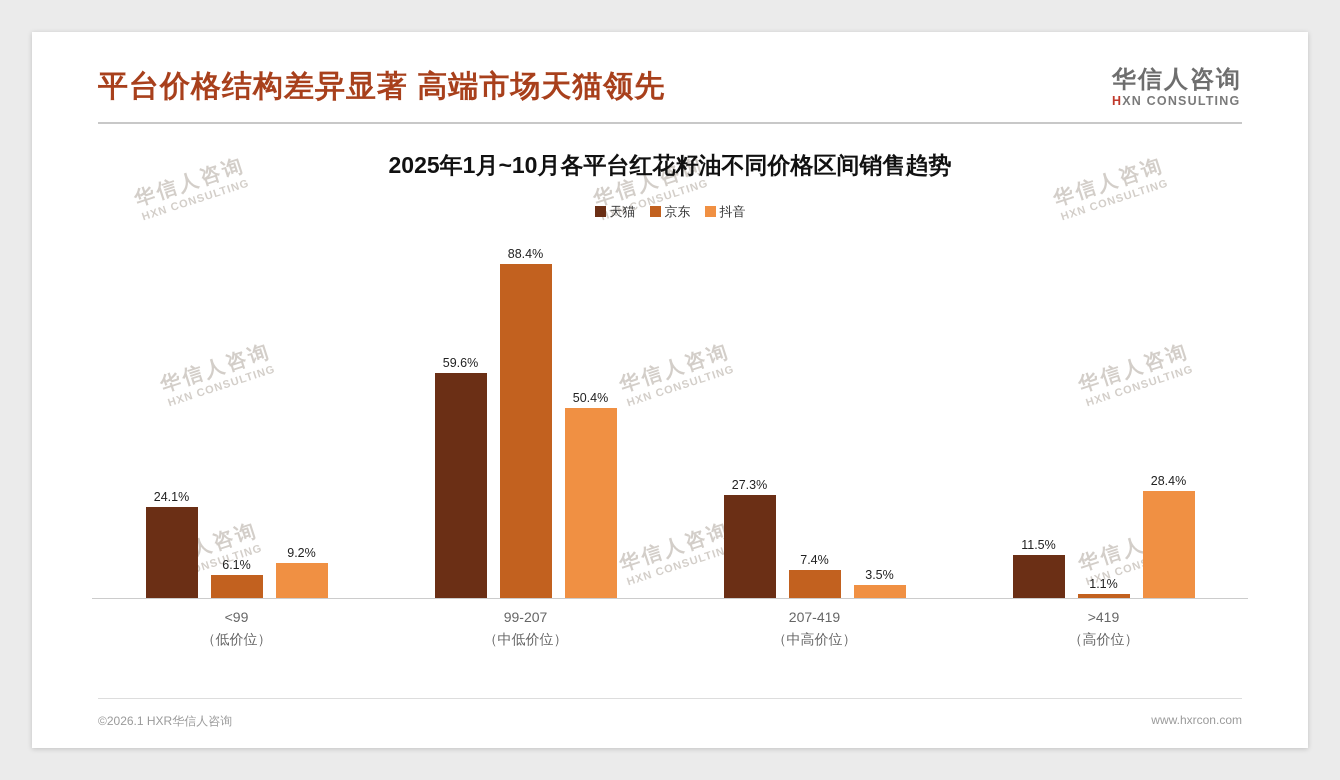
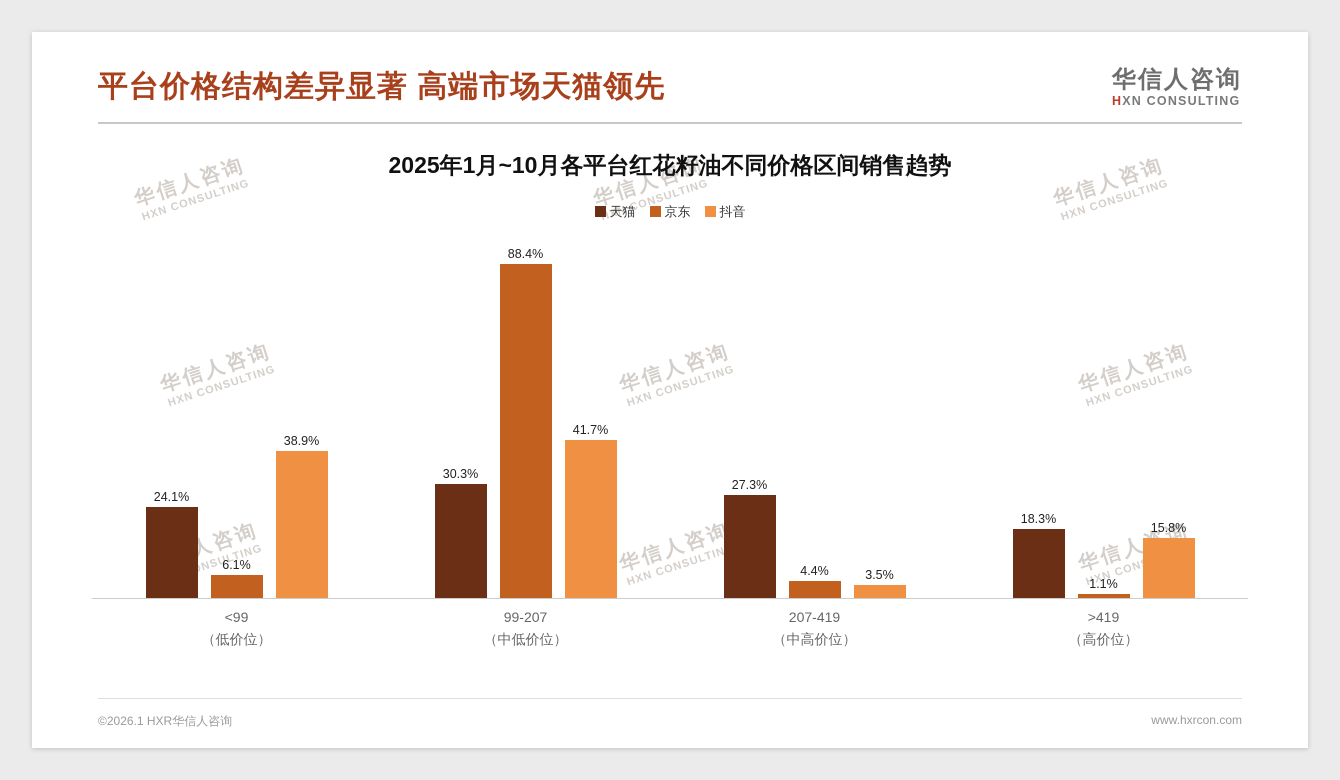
抖音/<99: 9.2% -> 38.9%
天猫/99-207: 59.6% -> 30.3%
抖音/99-207: 50.4% -> 41.7%
京东/207-419: 7.4% -> 4.4%
天猫/>419: 11.5% -> 18.3%
抖音/>419: 28.4% -> 15.8%
